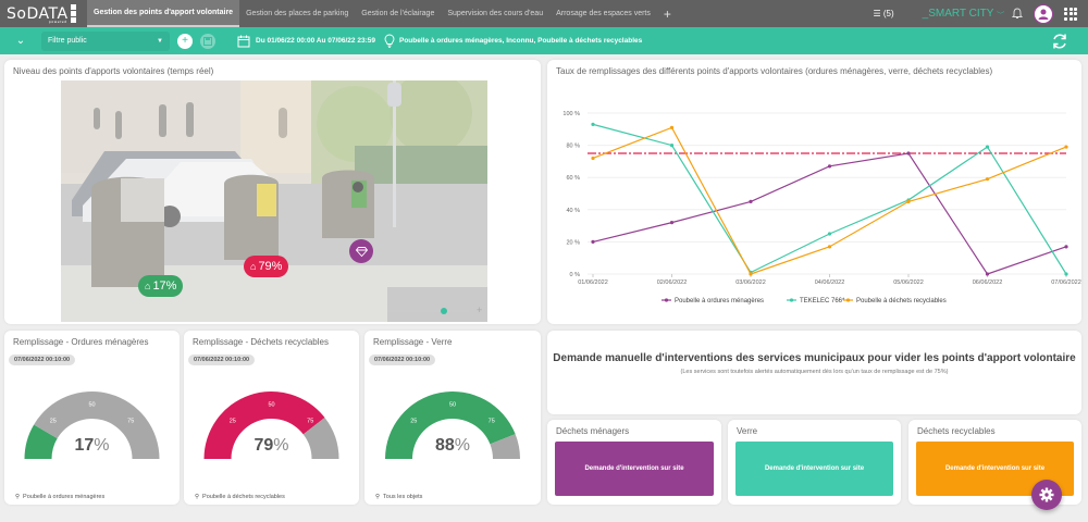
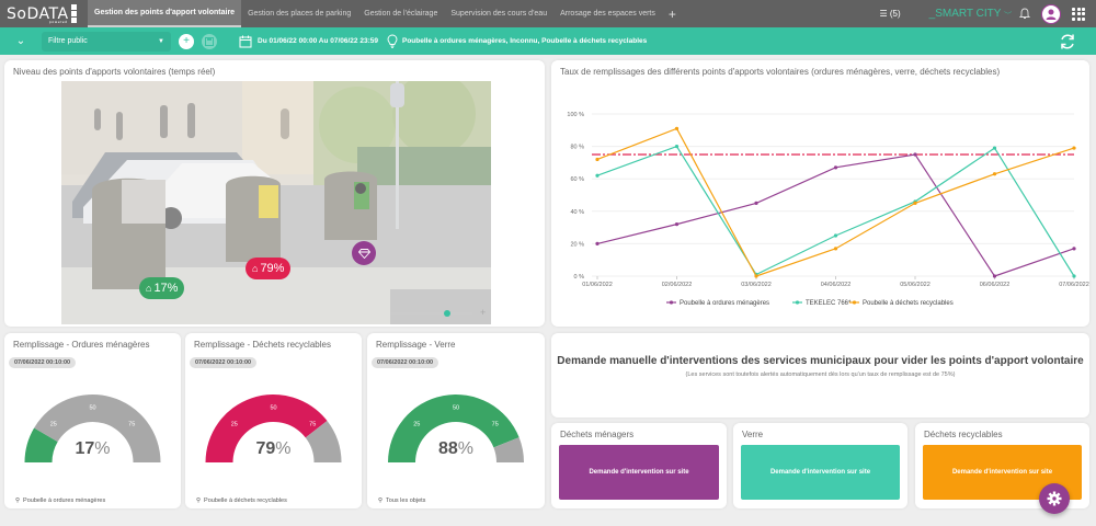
TEKELEC 766*/01/06/2022: 93% -> 62%
Poubelle à déchets recyclables/06/06/2022: 59% -> 63%
